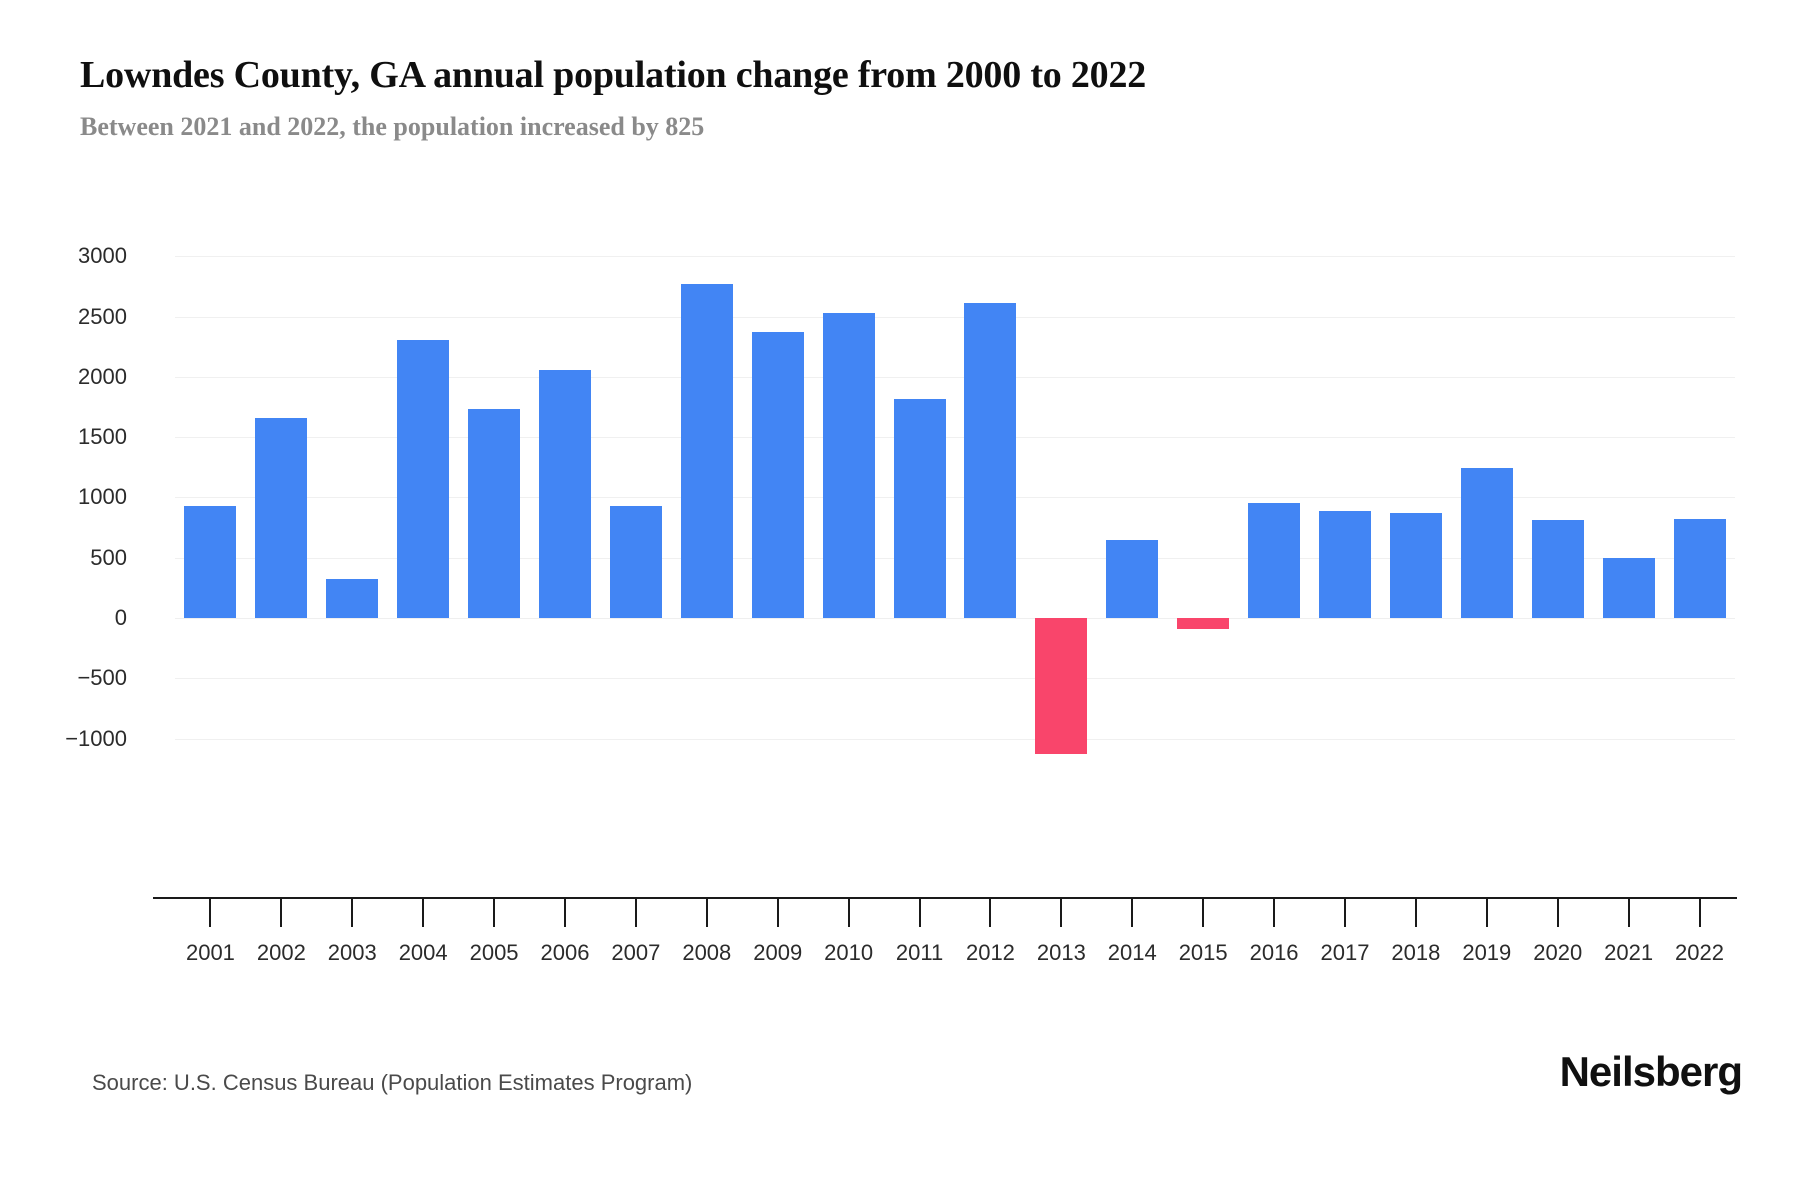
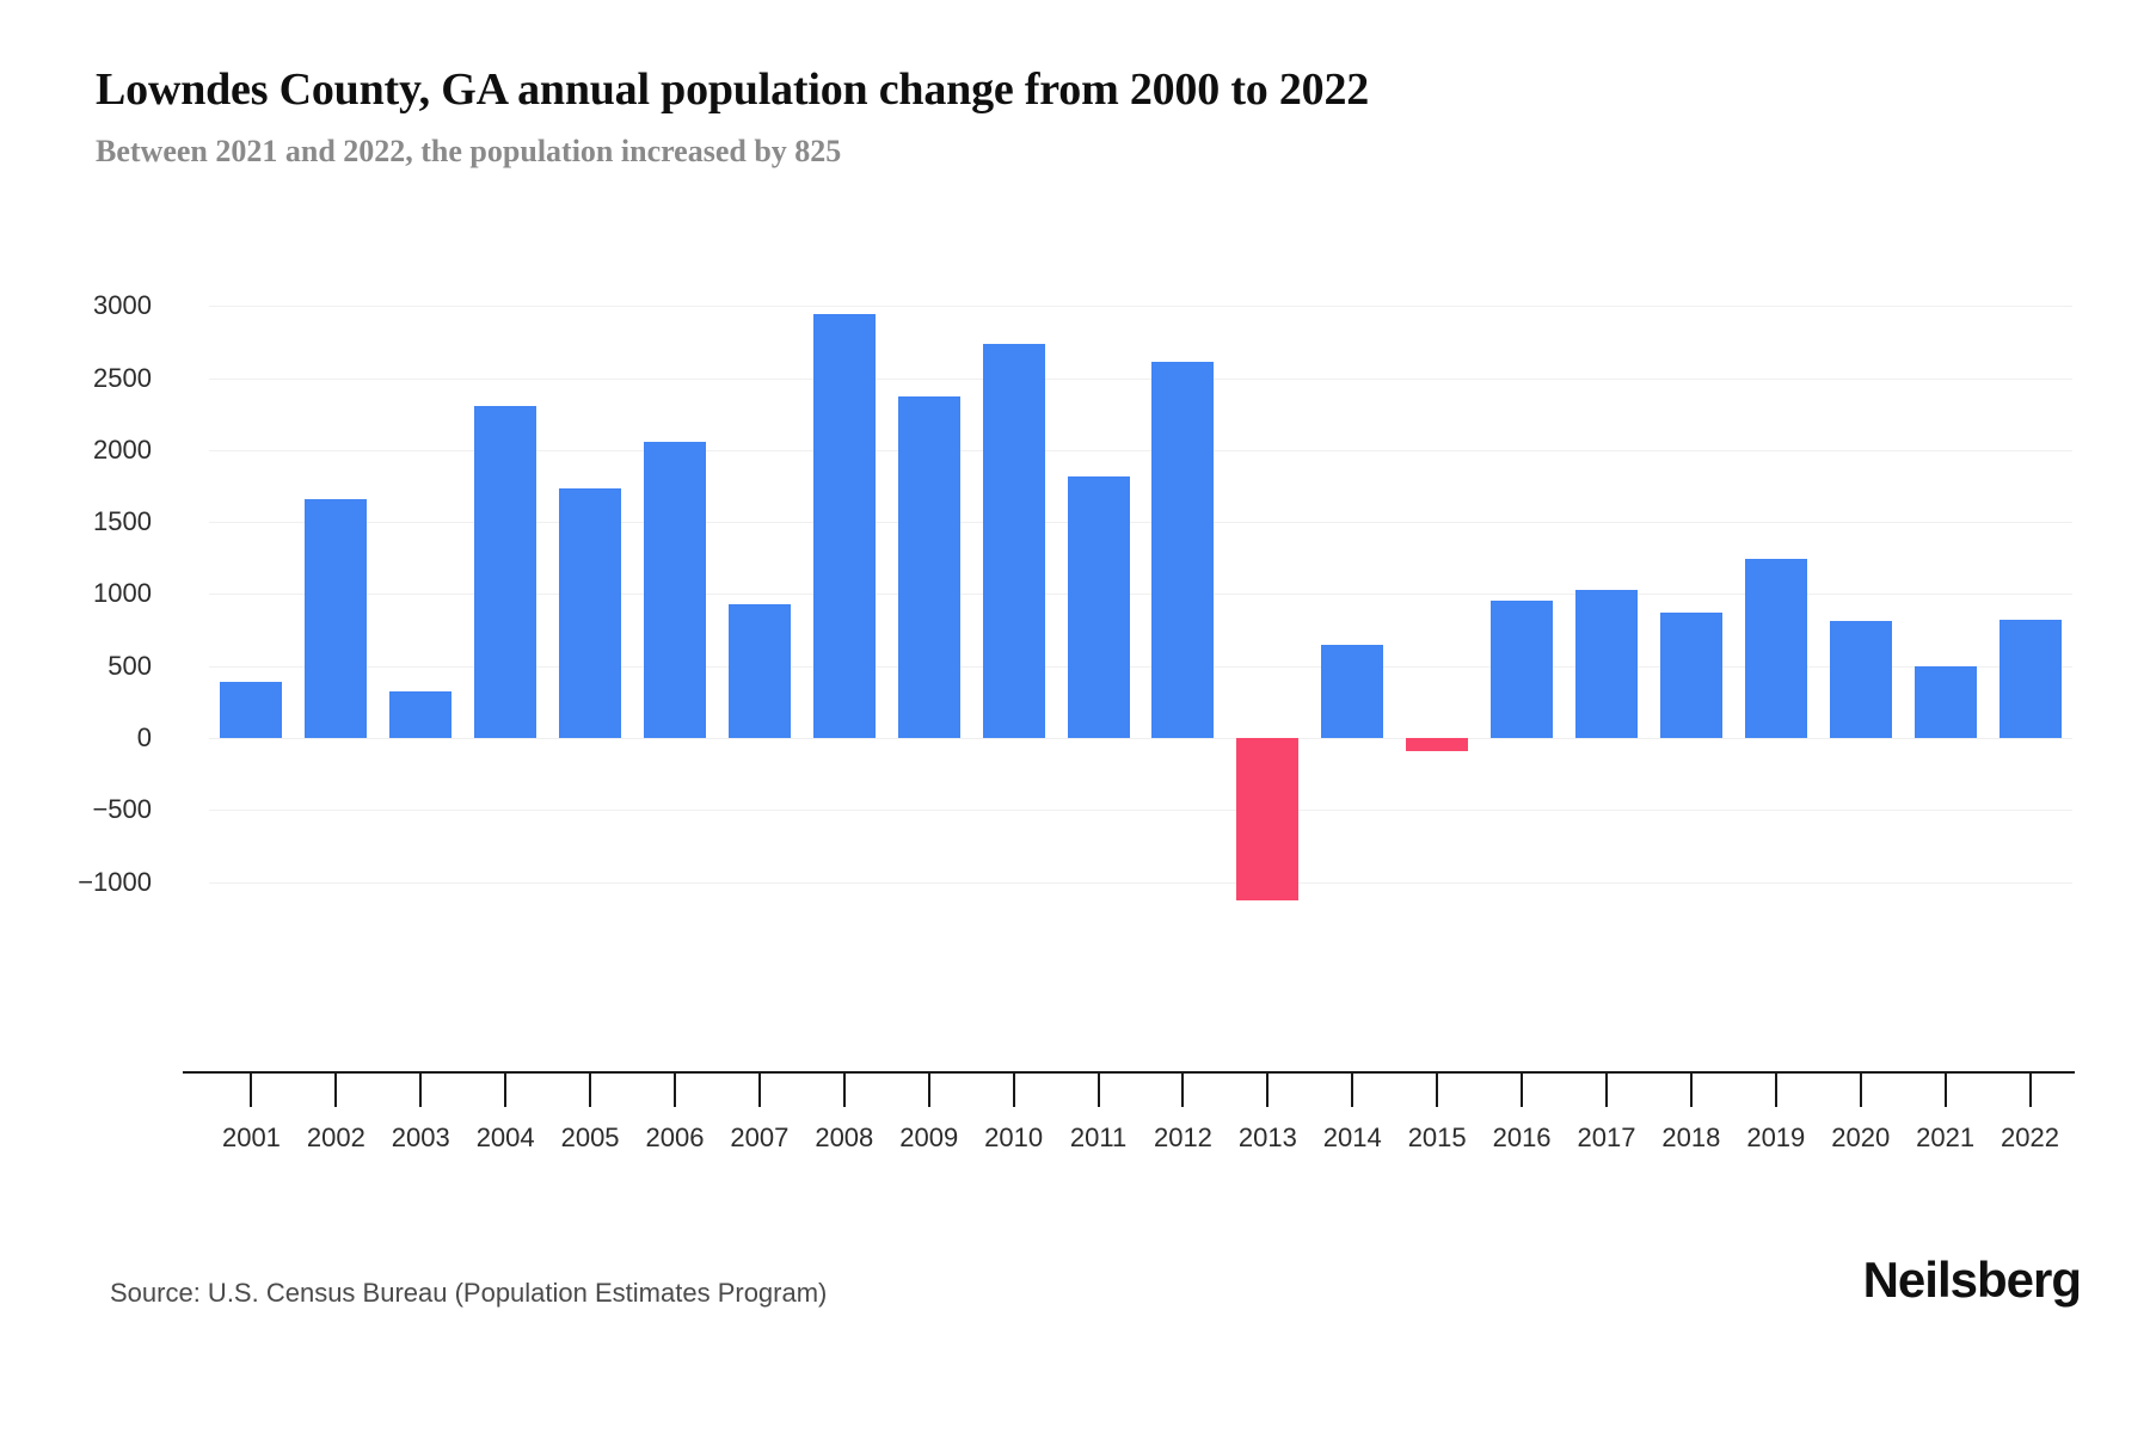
2001: 930 -> 390
2008: 2770 -> 2940
2010: 2530 -> 2740
2017: 890 -> 1030
